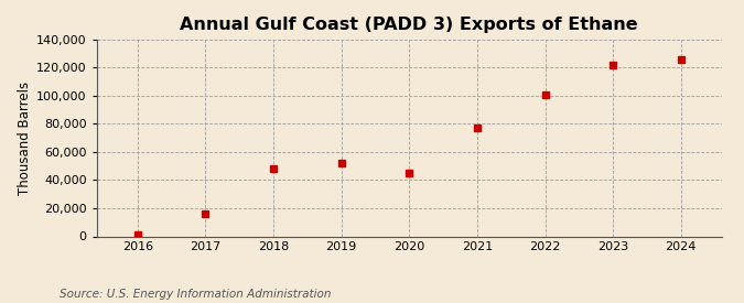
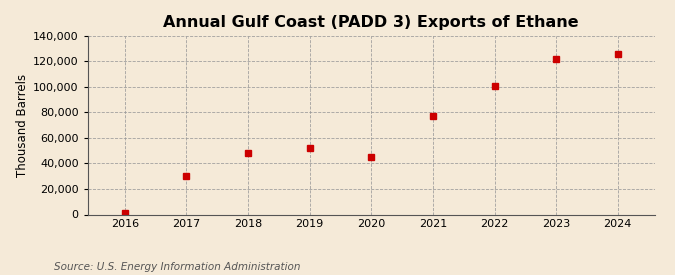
2017: 16,000 -> 30,000
